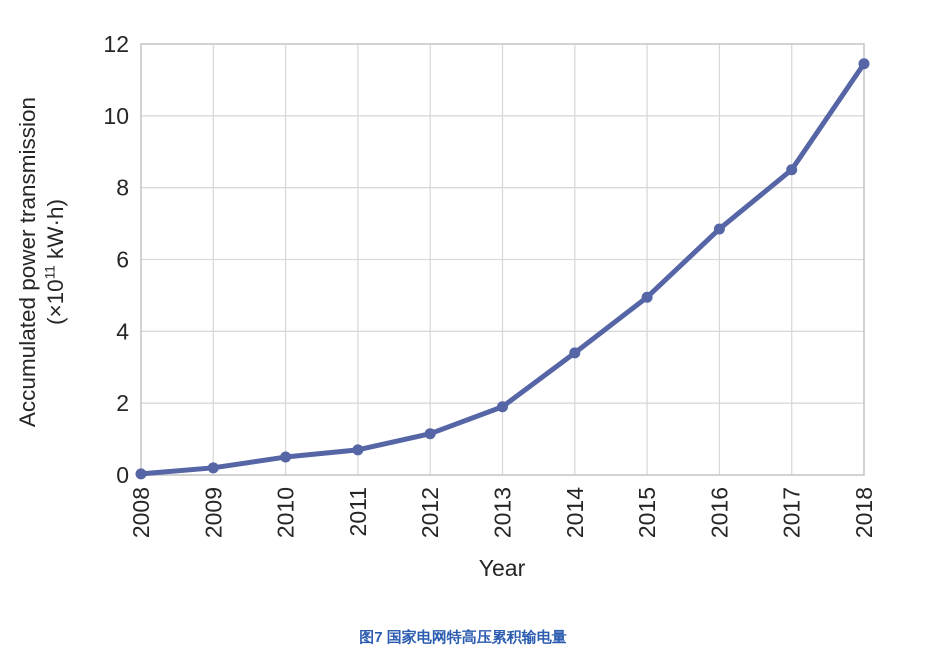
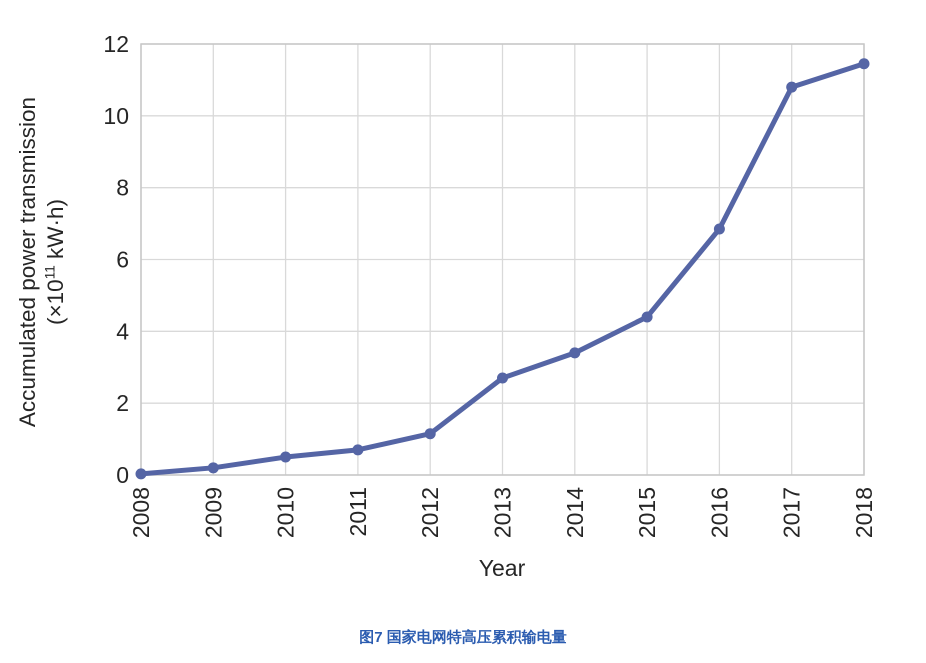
2013: 1.9 -> 2.7
2015: 5.0 -> 4.4
2017: 8.5 -> 10.8
